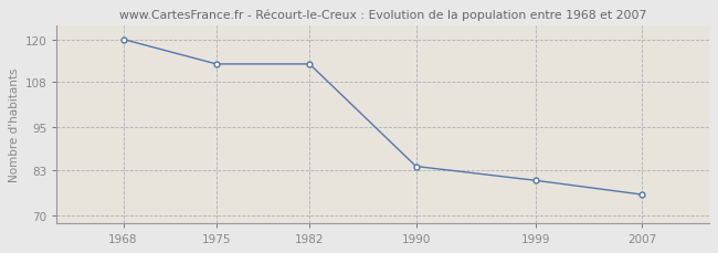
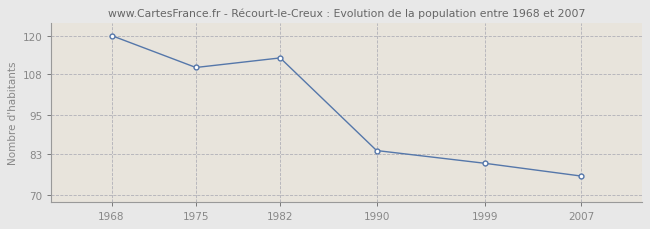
1975: 113 -> 110
